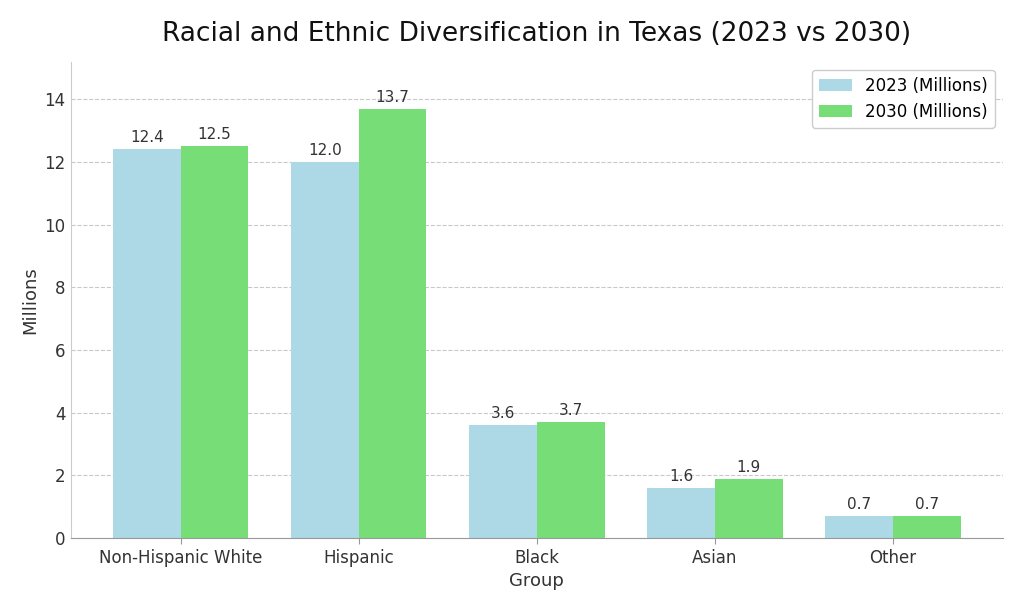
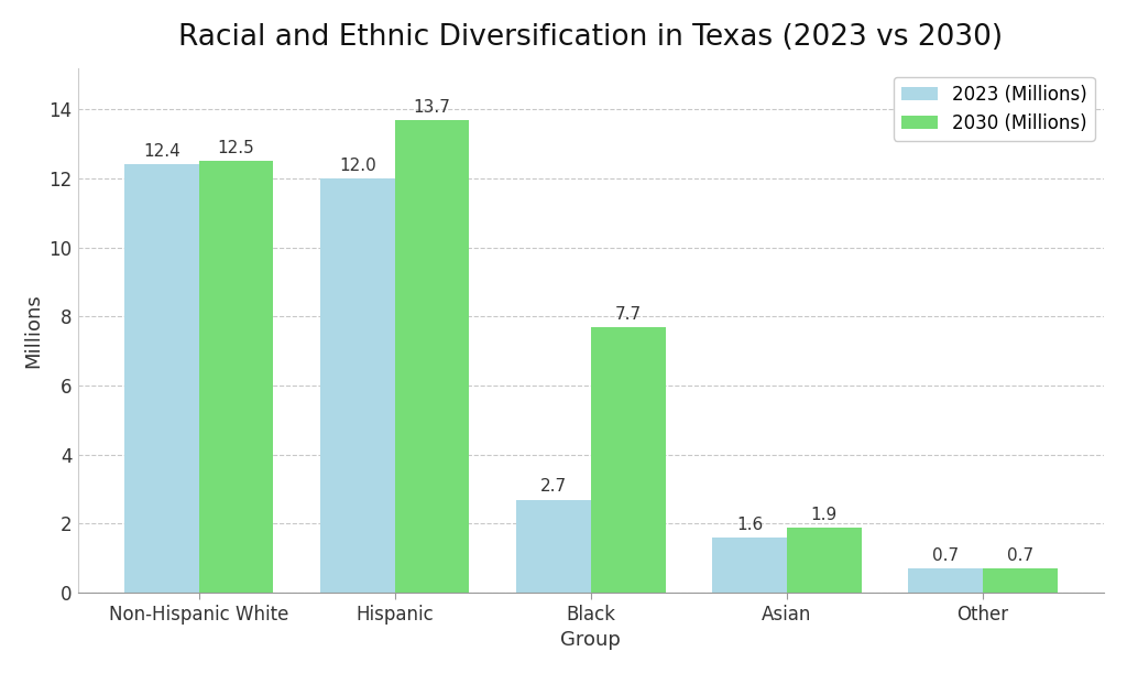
2023 (Millions)/Black: 3.6 -> 2.7
2030 (Millions)/Black: 3.7 -> 7.7
